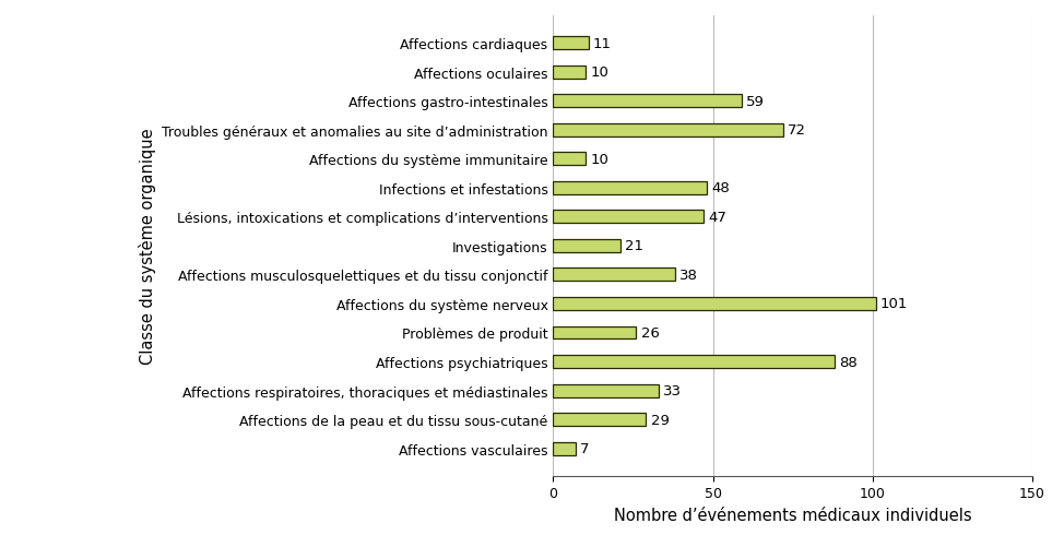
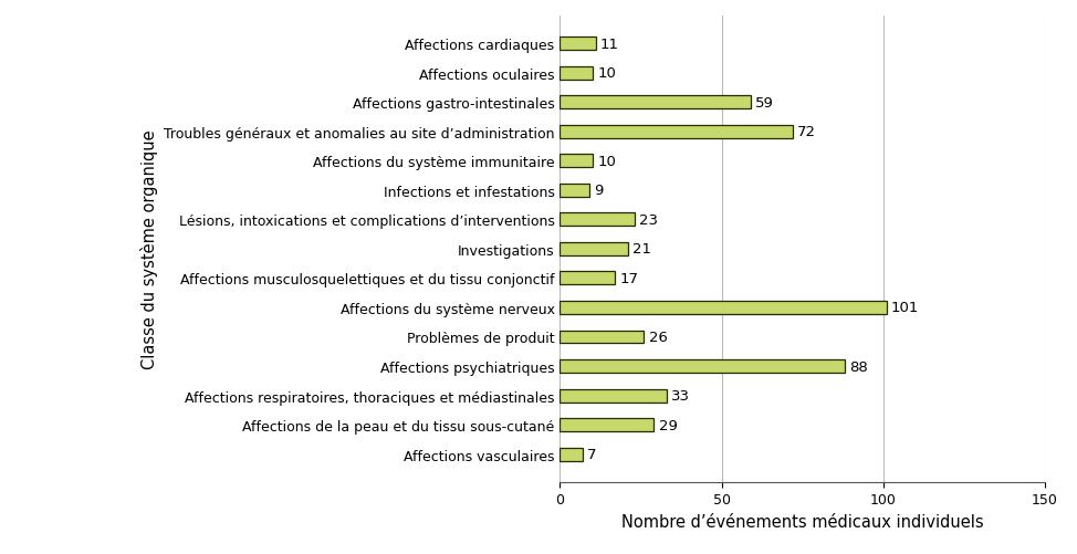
Infections et infestations: 48 -> 9
Lésions, intoxications et complications d’interventions: 47 -> 23
Affections musculosquelettiques et du tissu conjonctif: 38 -> 17
